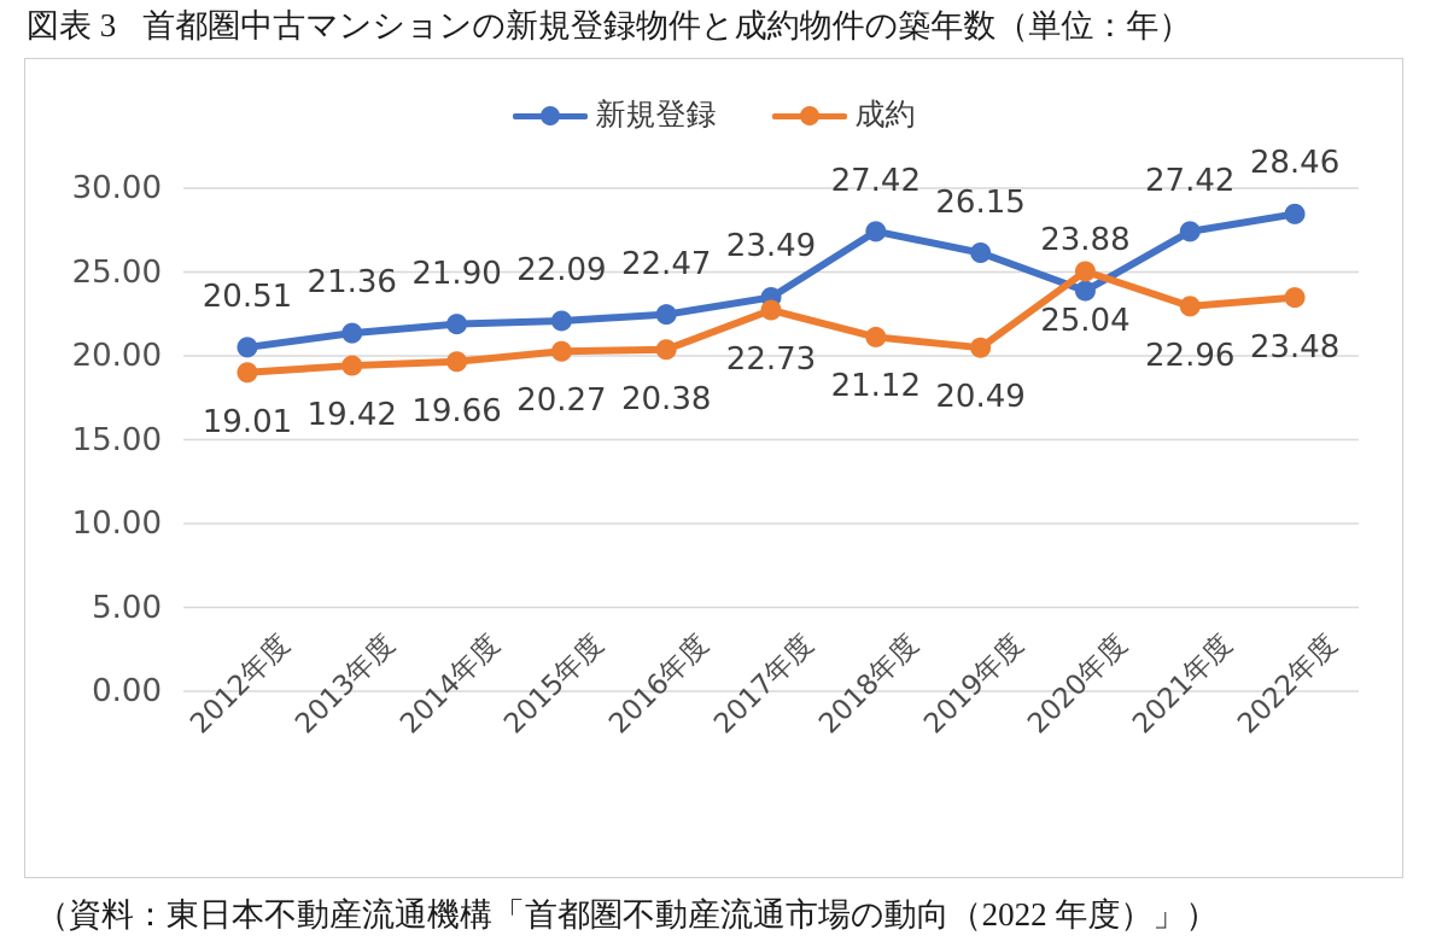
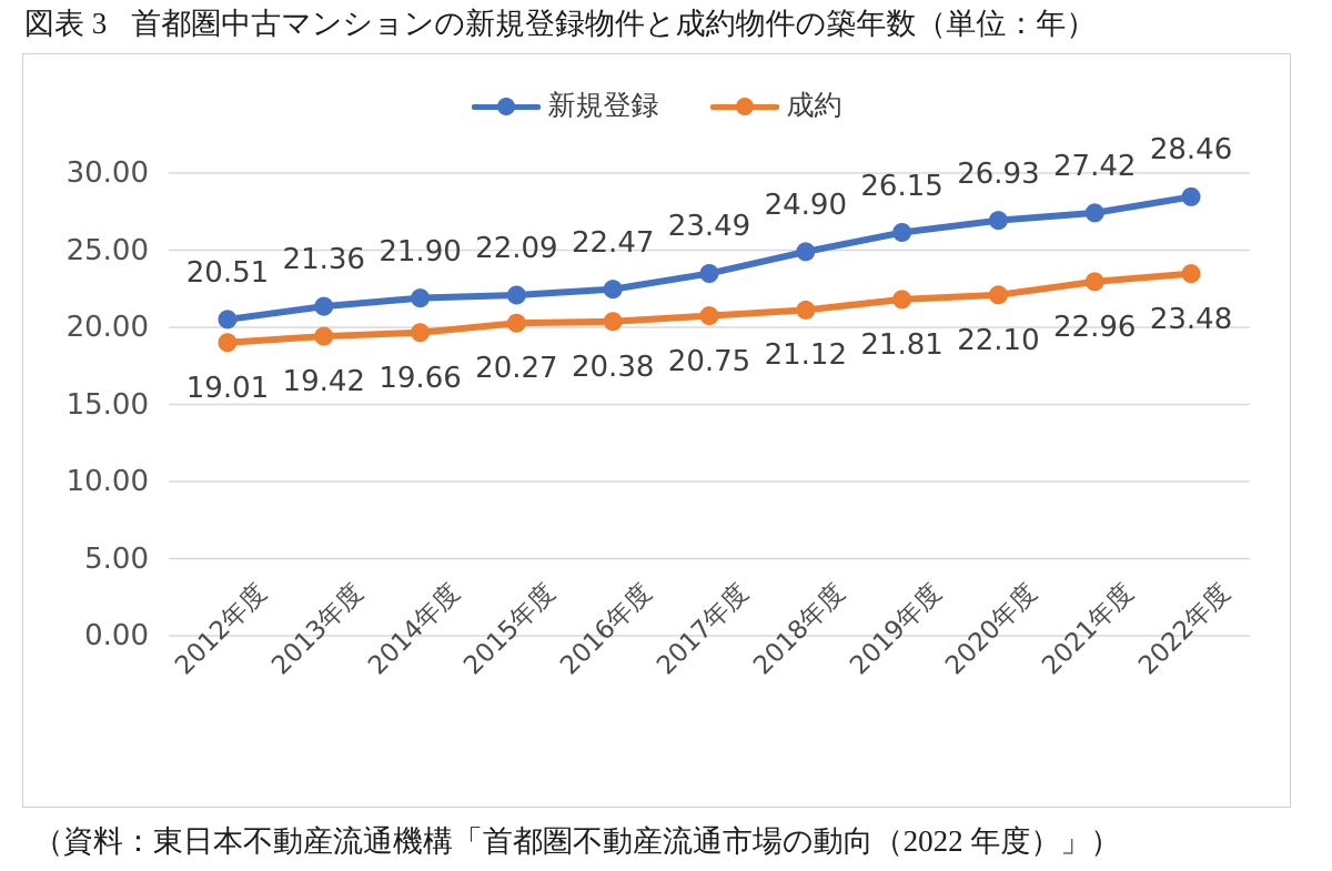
成約/2017年度: 22.73 -> 20.75
新規登録/2018年度: 27.42 -> 24.90
成約/2019年度: 20.49 -> 21.81
新規登録/2020年度: 23.88 -> 26.93
成約/2020年度: 25.04 -> 22.10
